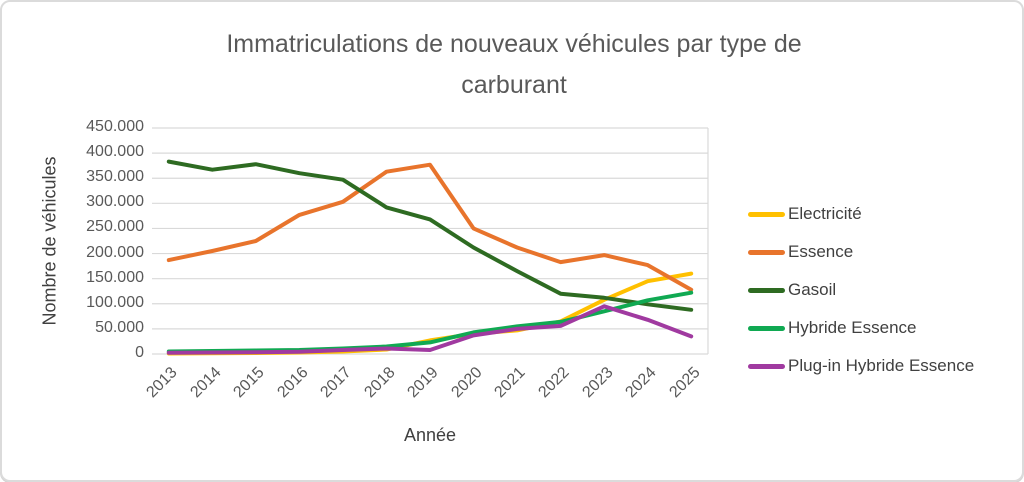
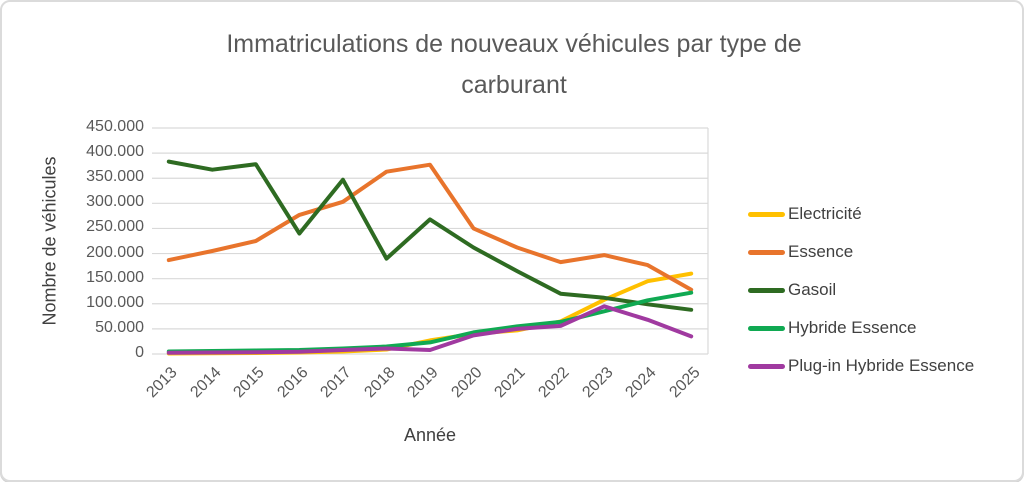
Gasoil/2016: 360000 -> 240000
Gasoil/2018: 290000 -> 190000
